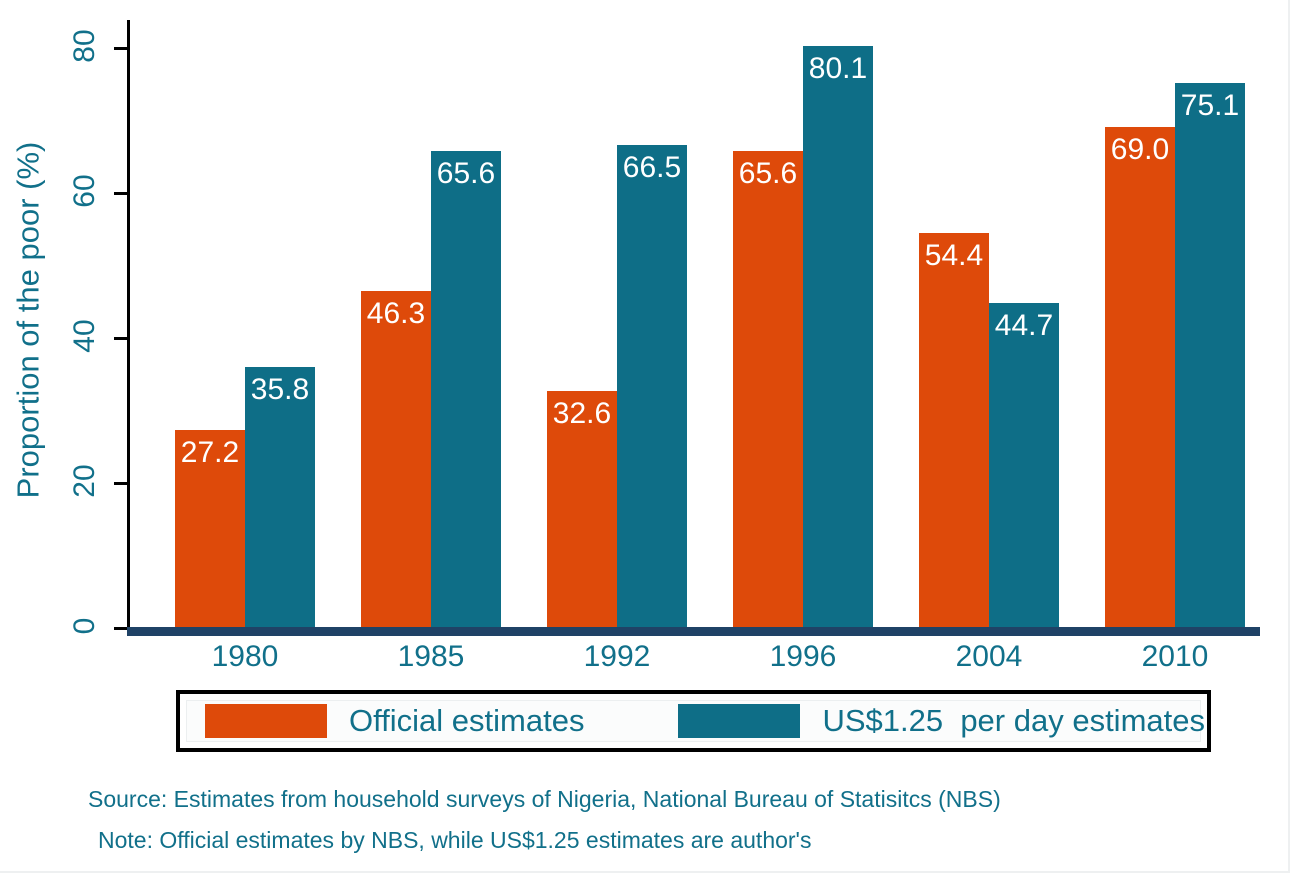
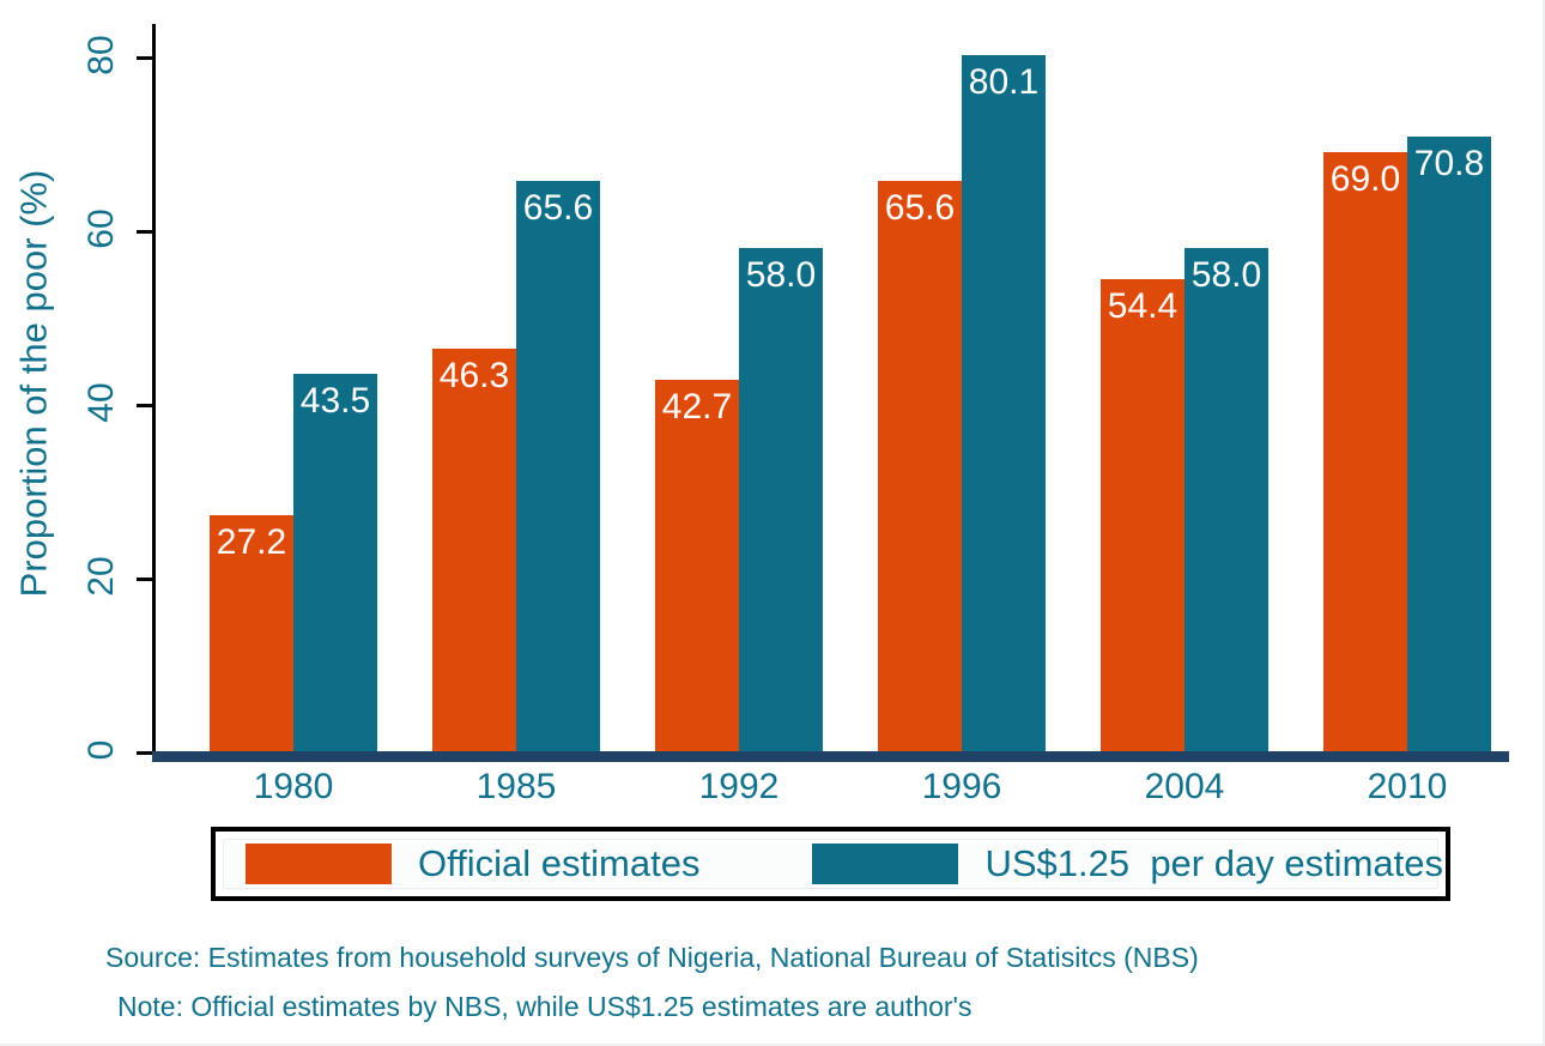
US$1.25 per day estimates/1980: 35.8 -> 43.5
Official estimates/1992: 32.6 -> 42.7
US$1.25 per day estimates/1992: 66.5 -> 58.0
US$1.25 per day estimates/2004: 44.7 -> 58.0
US$1.25 per day estimates/2010: 75.1 -> 70.8
